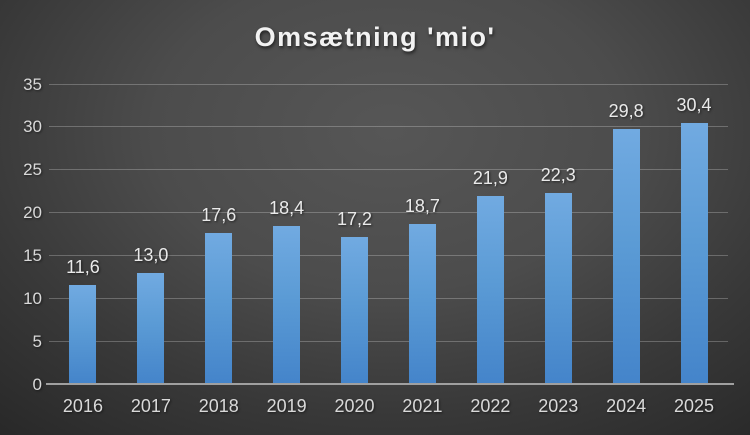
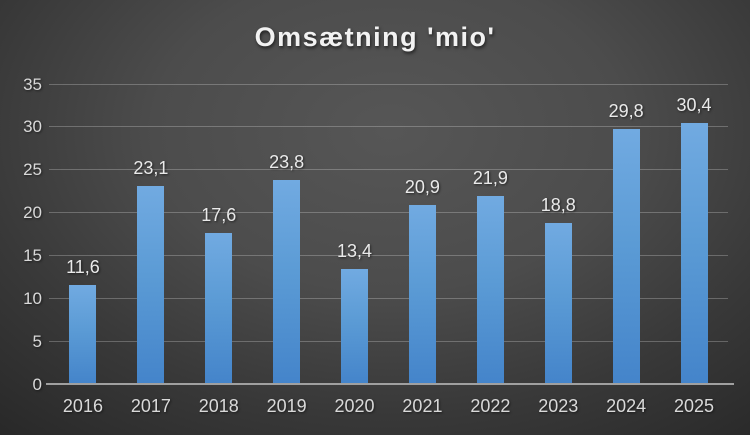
2017: 13,0 -> 23,1
2019: 18,4 -> 23,8
2020: 17,2 -> 13,4
2021: 18,7 -> 20,9
2023: 22,3 -> 18,8
